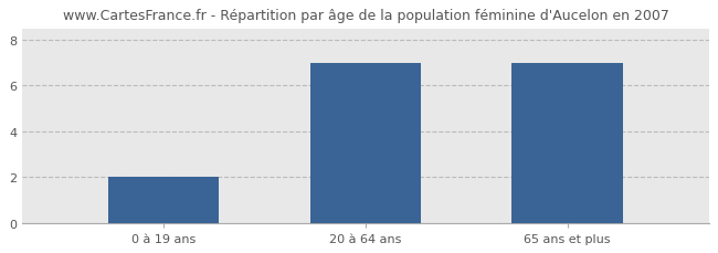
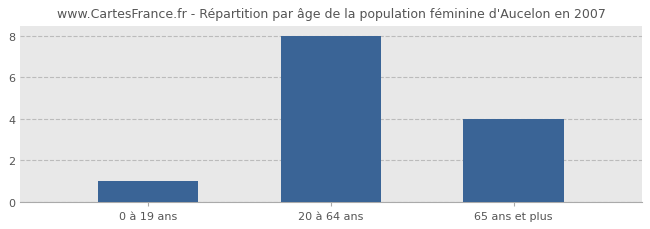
0 à 19 ans: 2 -> 1
20 à 64 ans: 7 -> 8
65 ans et plus: 7 -> 4
